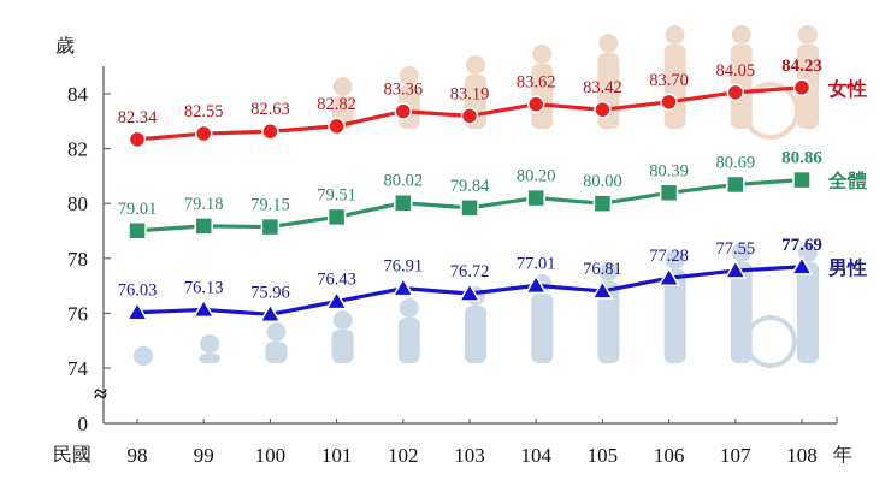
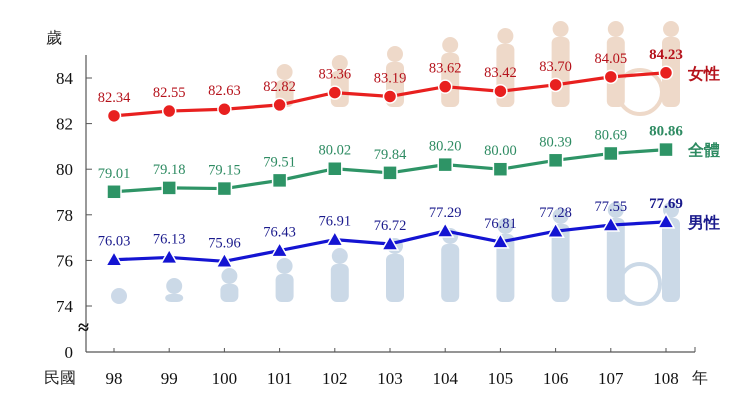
男性/104: 77.01 -> 77.29
